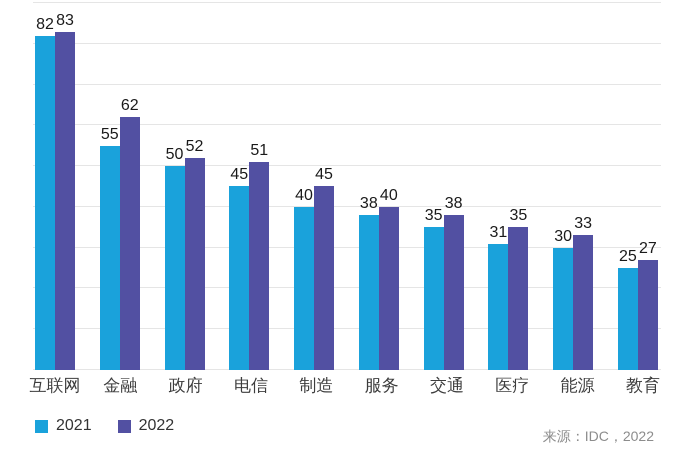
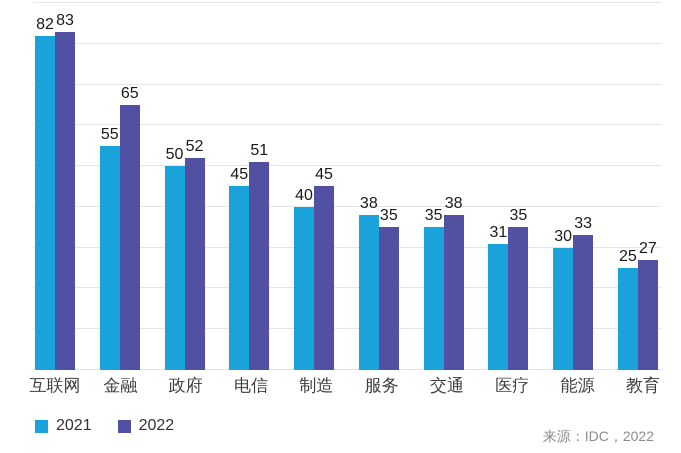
2022/金融: 62 -> 65
2022/服务: 40 -> 35
